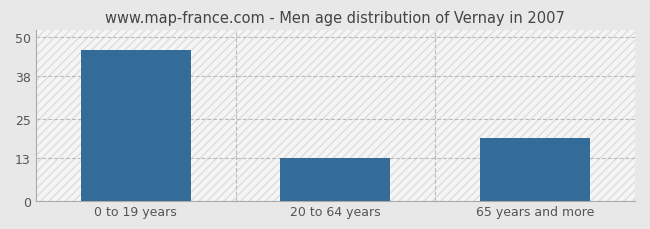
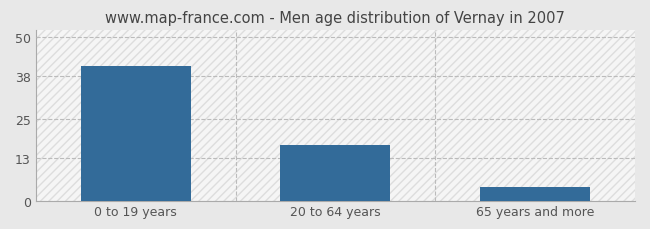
0 to 19 years: 46 -> 41
20 to 64 years: 13 -> 17
65 years and more: 19 -> 4
